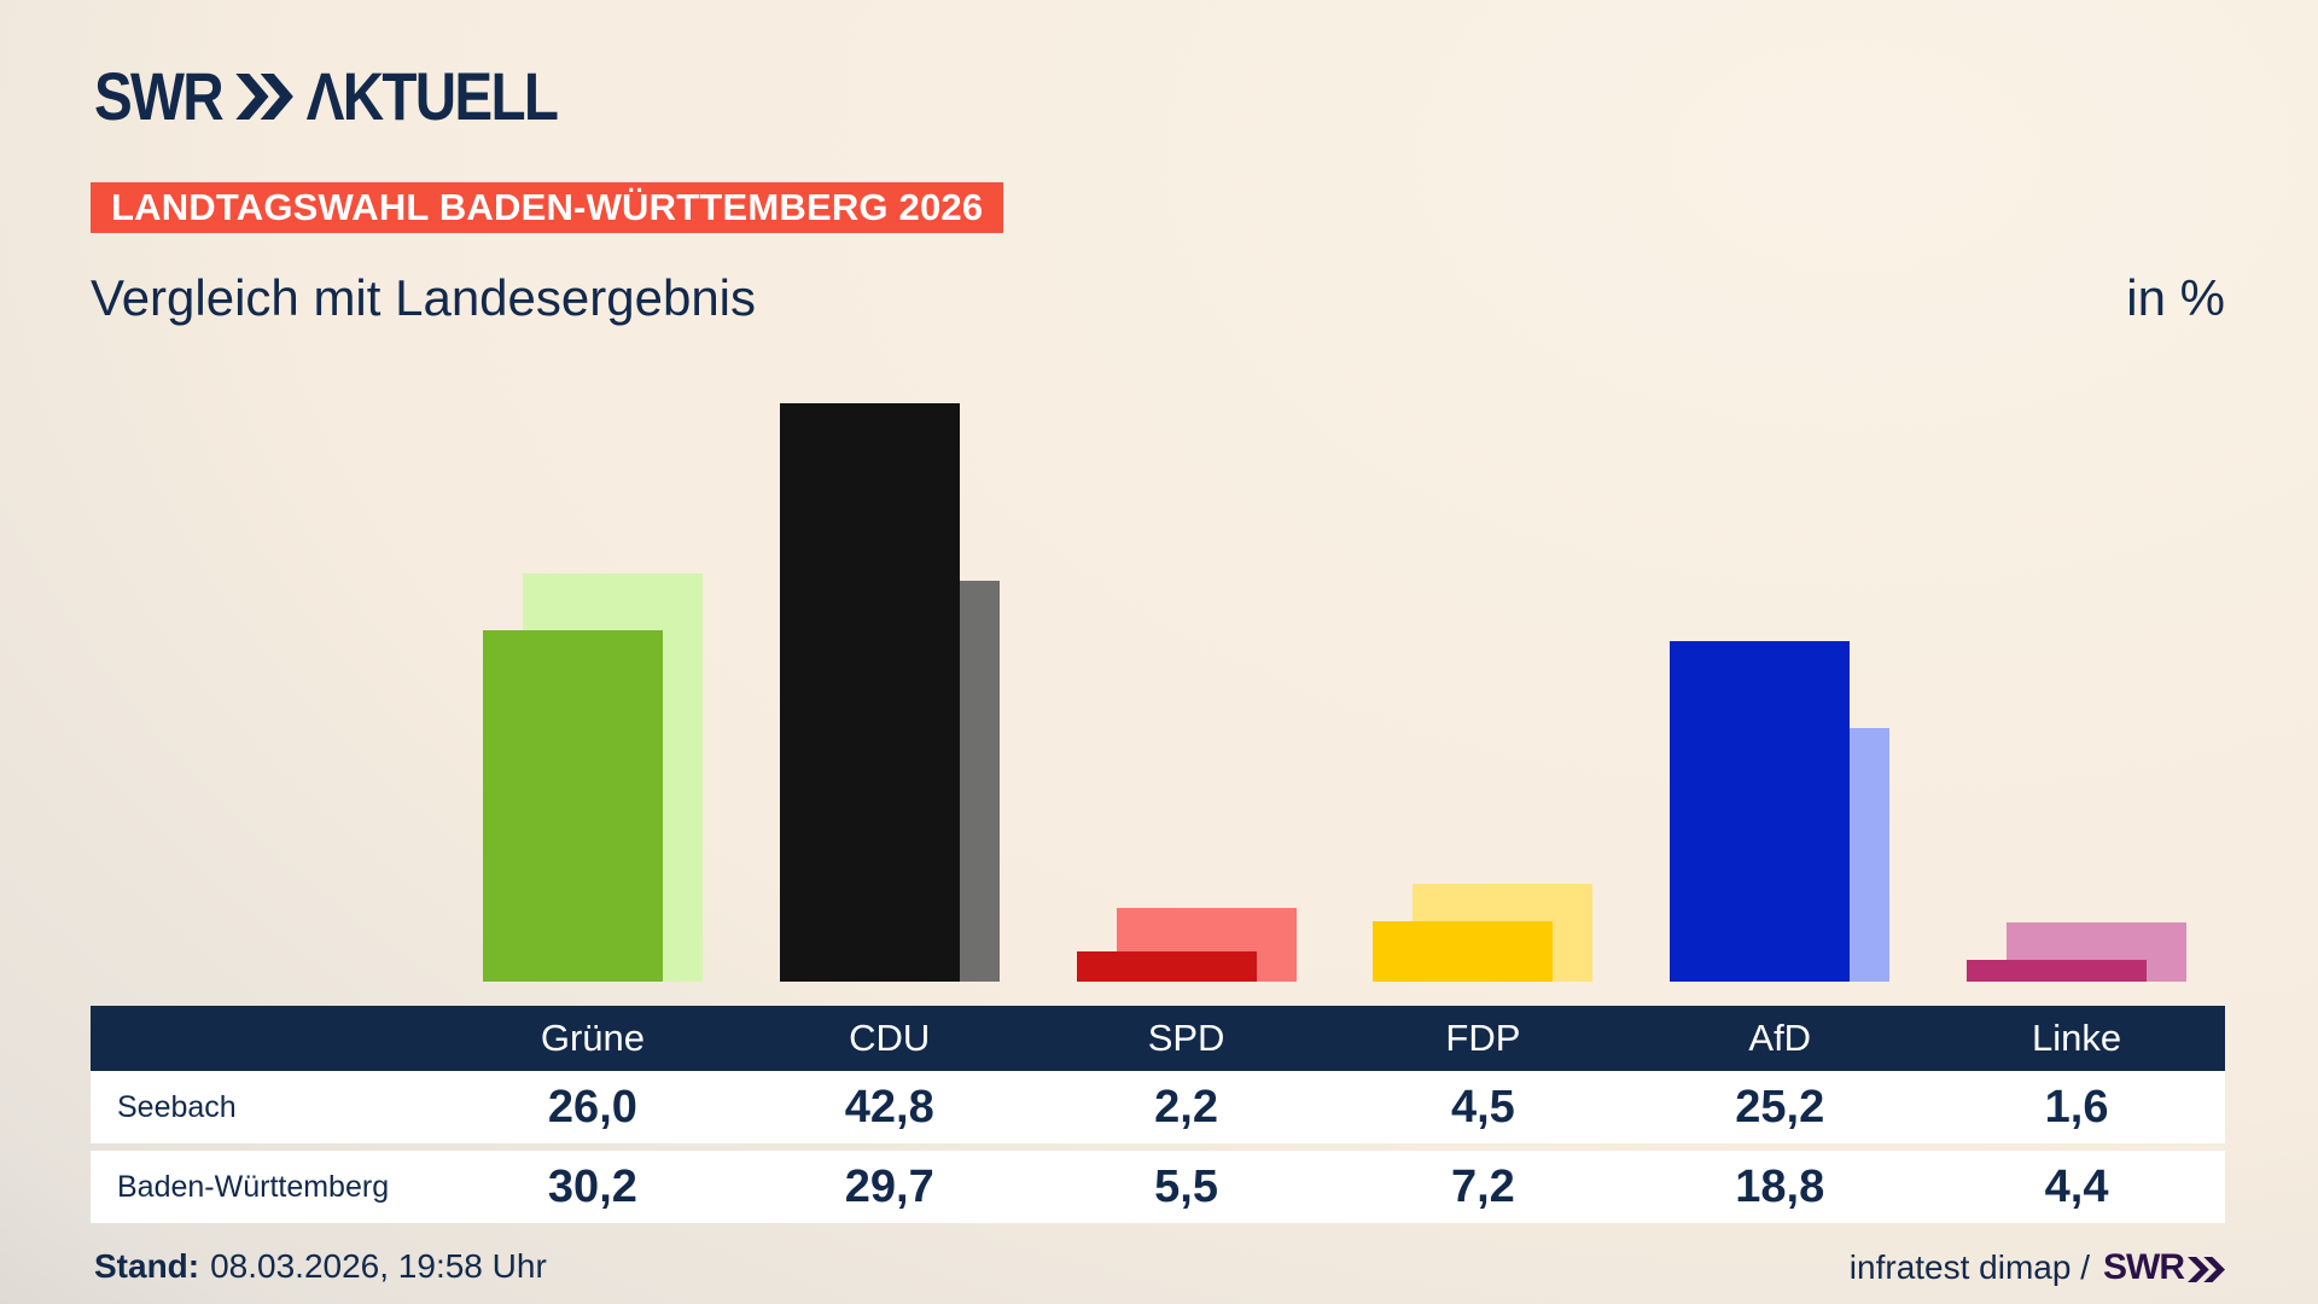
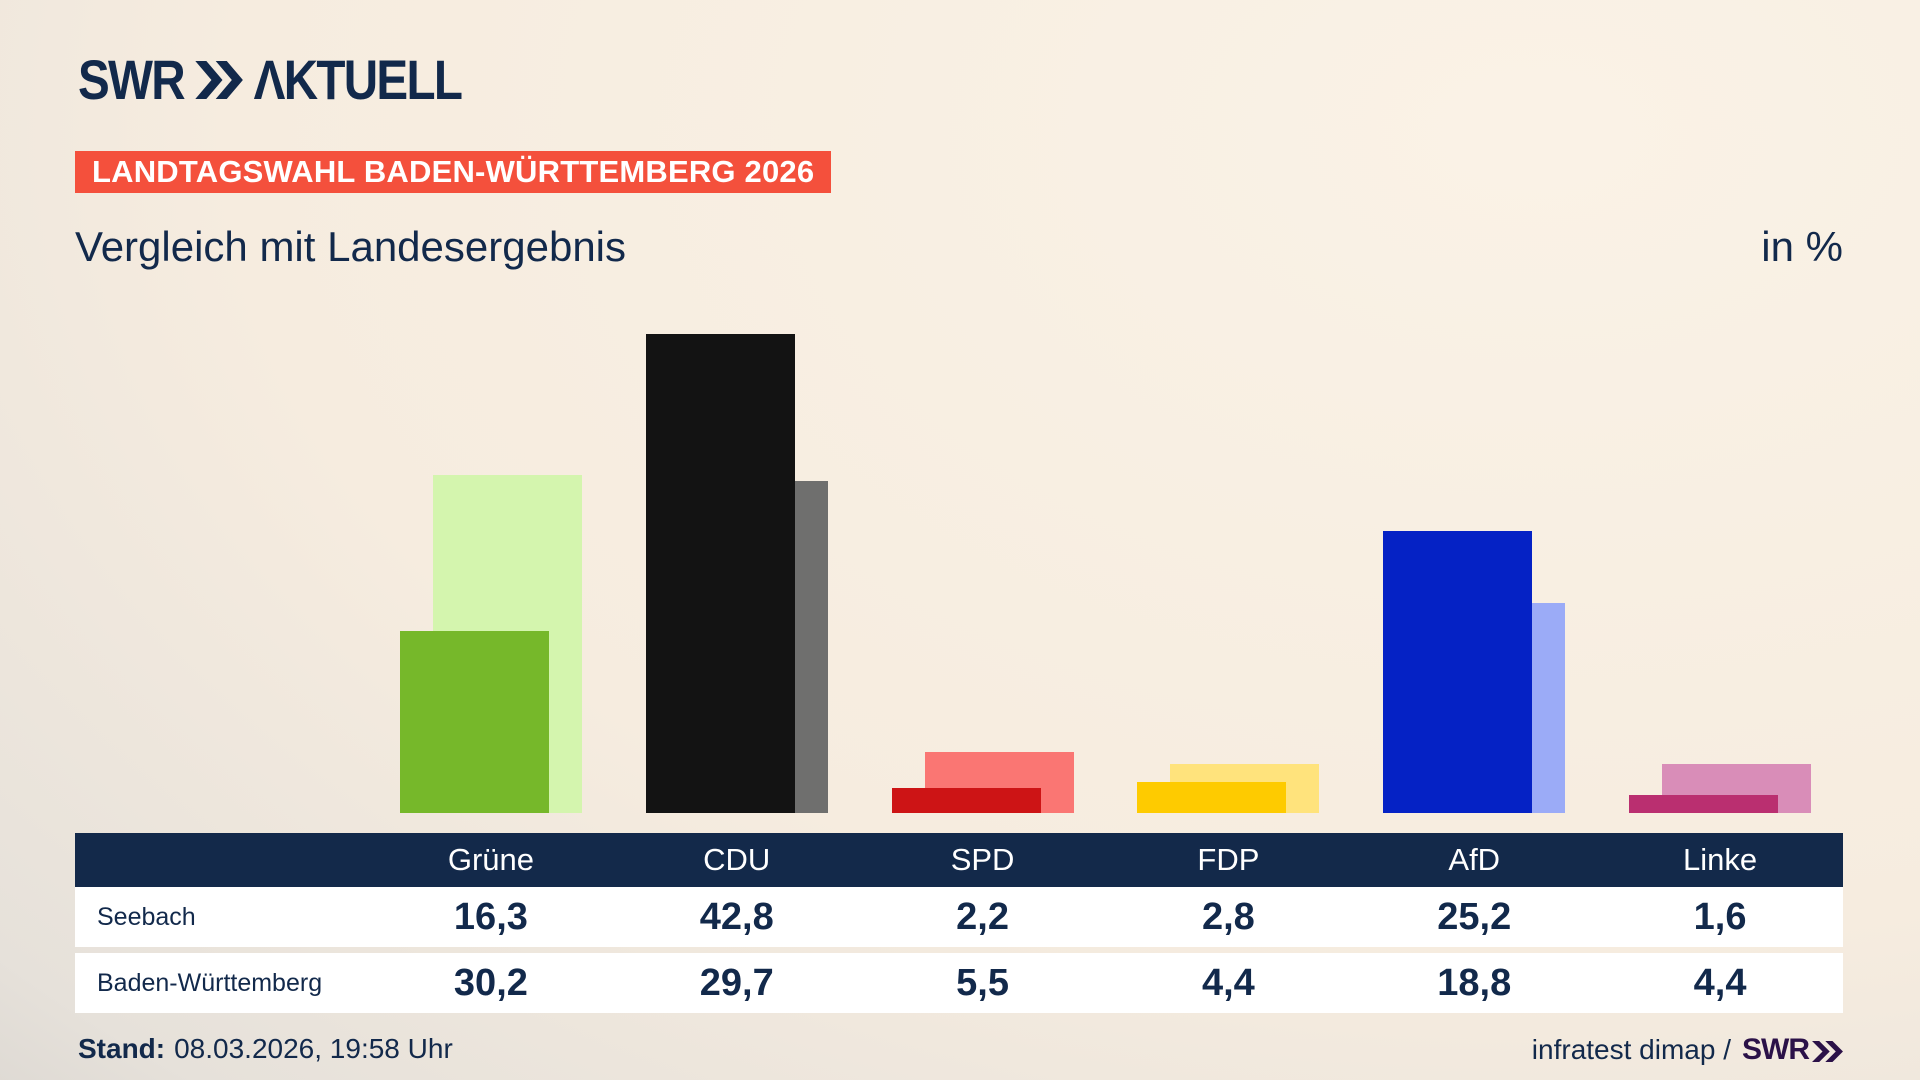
Seebach/Grüne: 26,0 -> 16,3
Seebach/FDP: 4,5 -> 2,8
Baden-Württemberg/FDP: 7,2 -> 4,4
